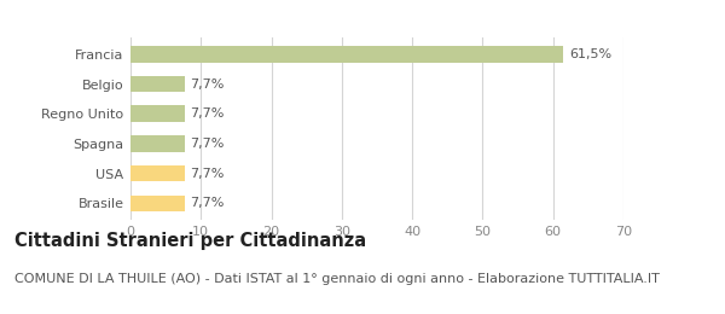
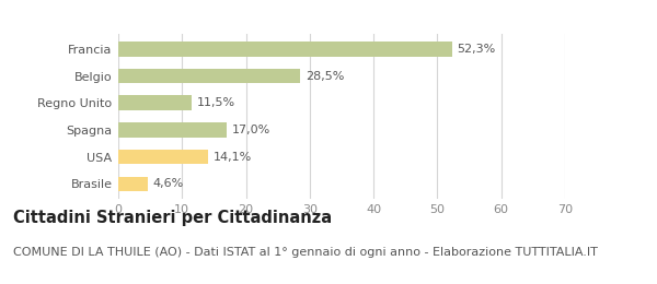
Francia: 61,5% -> 52,3%
Belgio: 7,7% -> 28,5%
Regno Unito: 7,7% -> 11,5%
Spagna: 7,7% -> 17,0%
USA: 7,7% -> 14,1%
Brasile: 7,7% -> 4,6%
